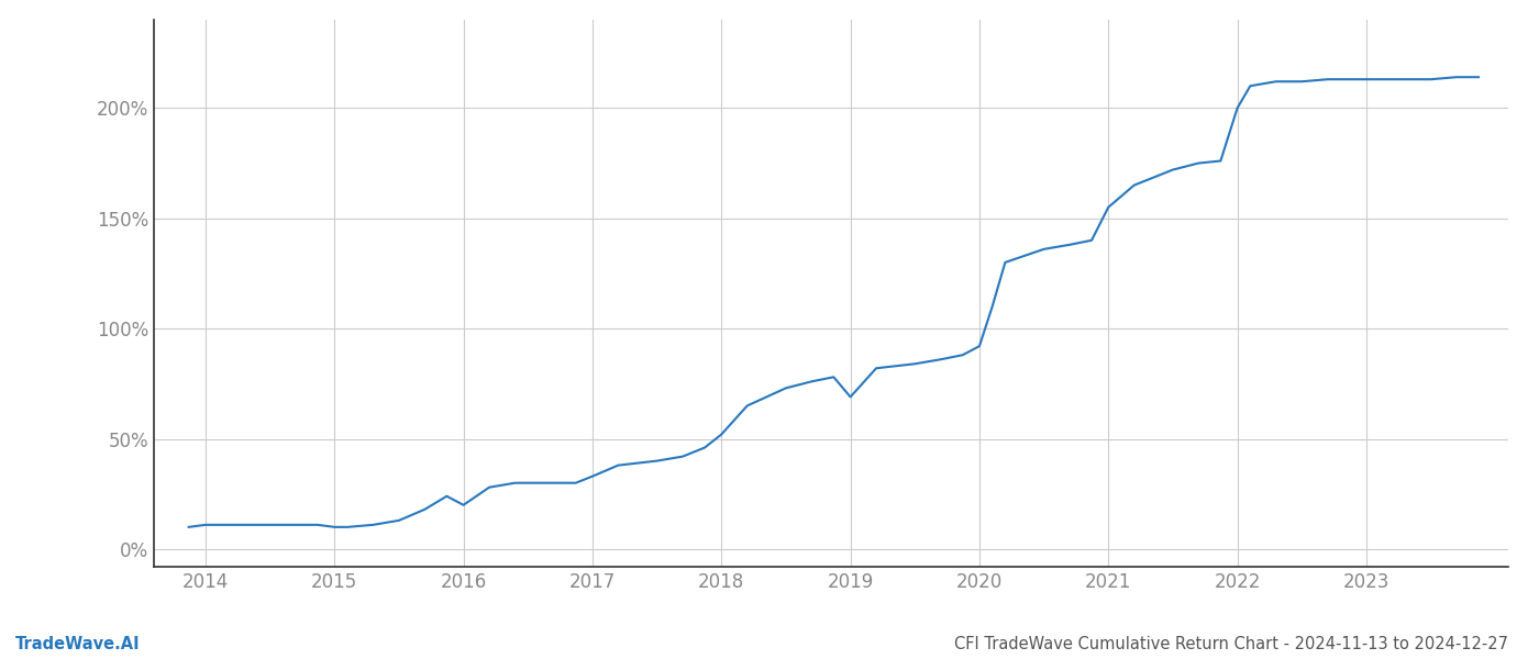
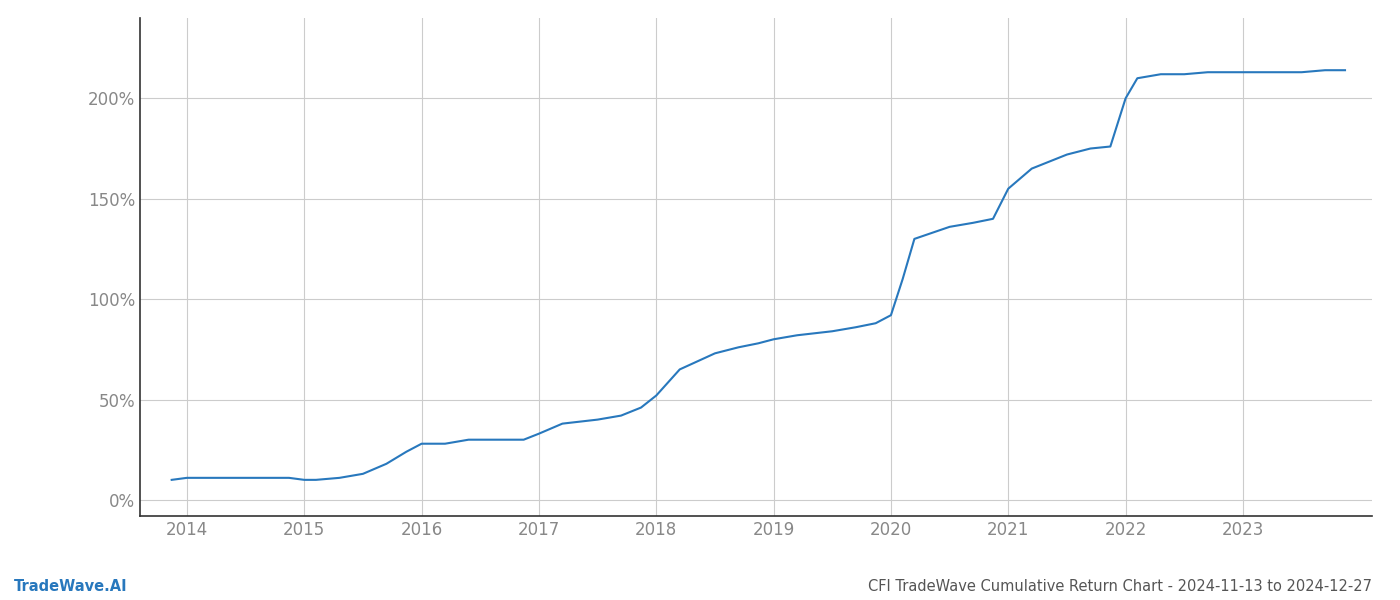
2016: 20% -> 28%
2019: 69% -> 80%
